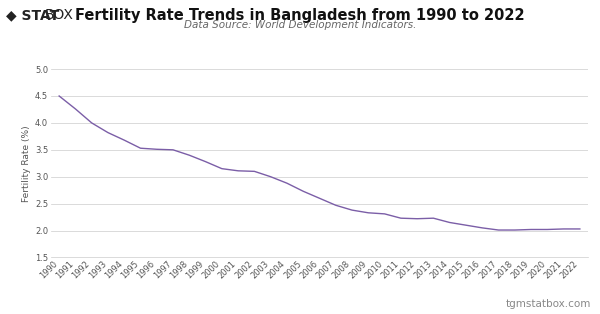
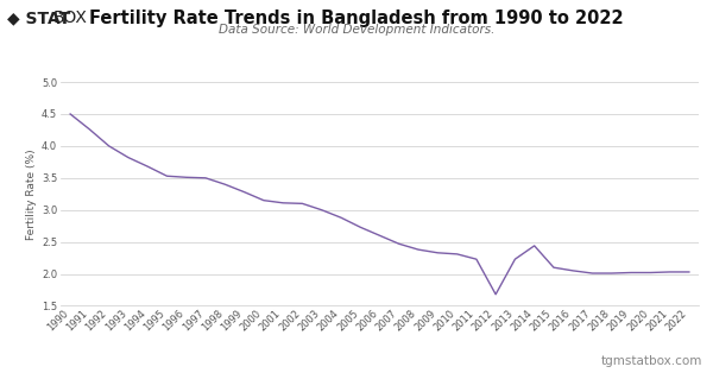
2012: 2.22 -> 1.68
2014: 2.15 -> 2.44
